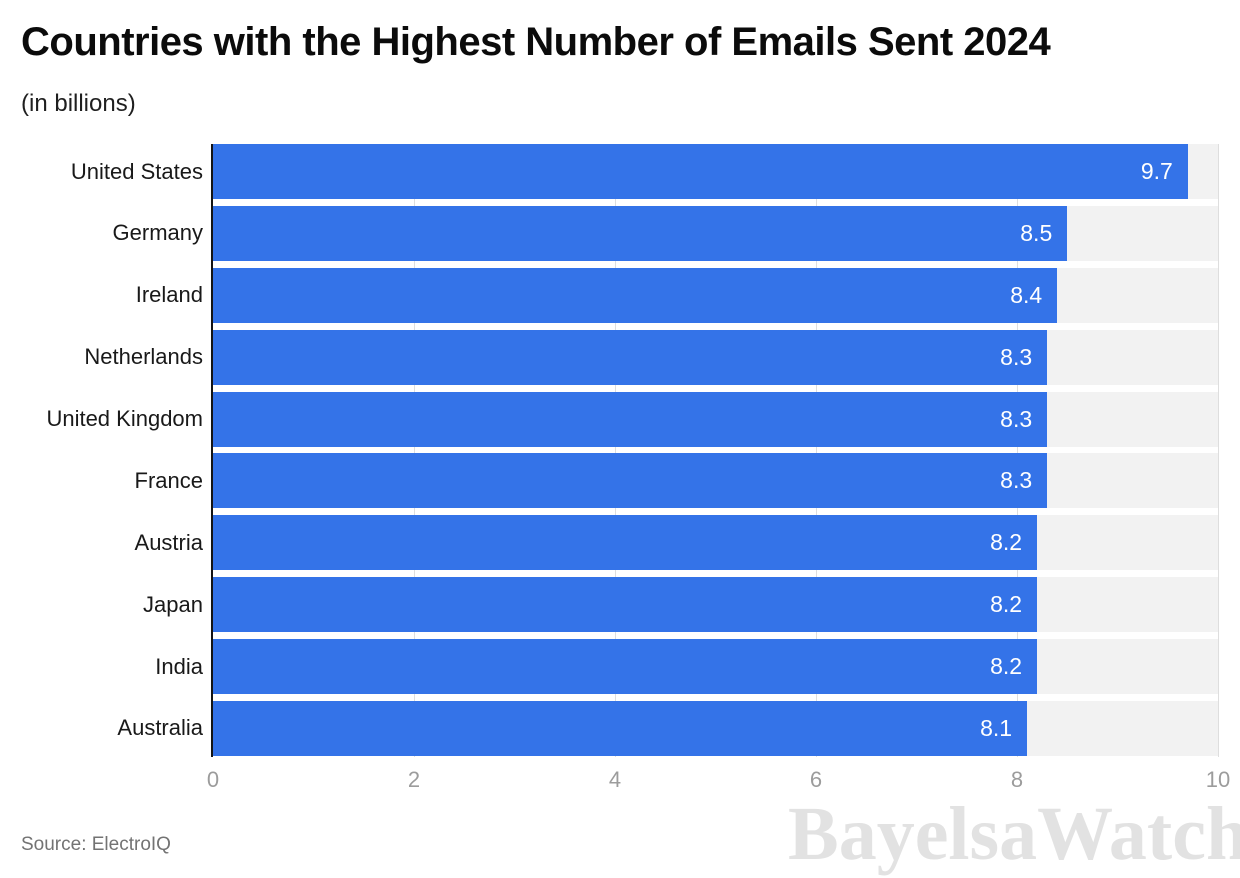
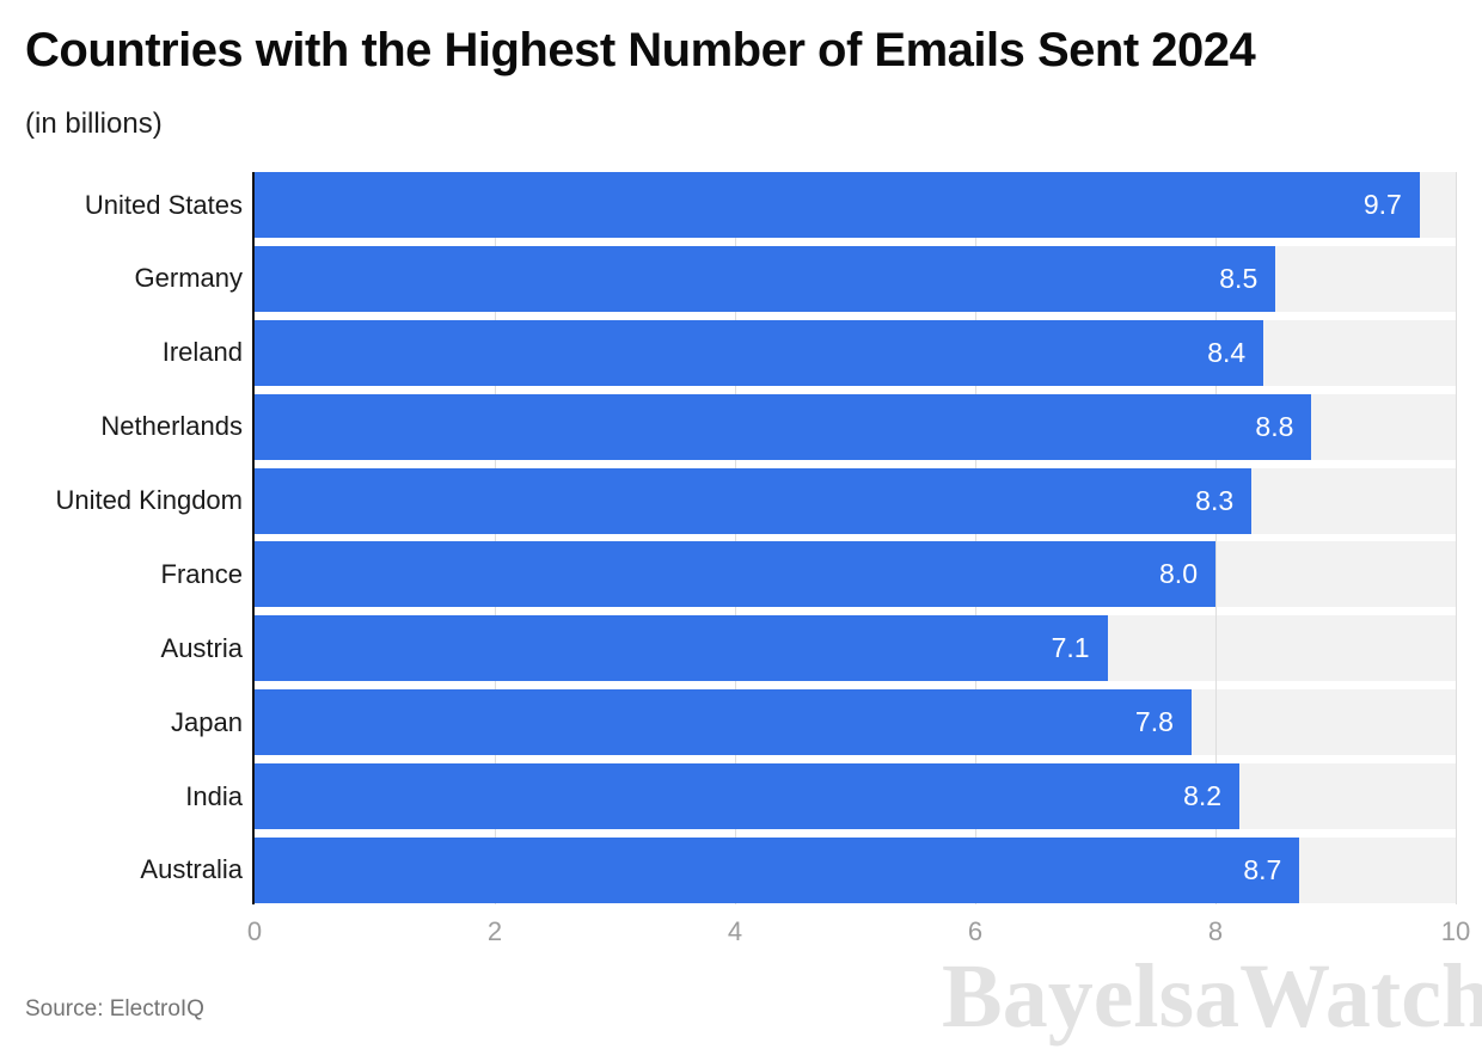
Netherlands: 8.3 -> 8.8
France: 8.3 -> 8.0
Austria: 8.2 -> 7.1
Japan: 8.2 -> 7.8
Australia: 8.1 -> 8.7
